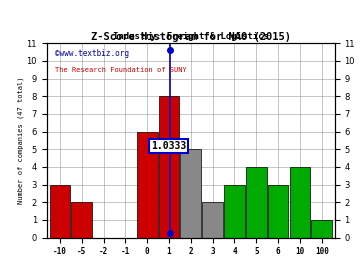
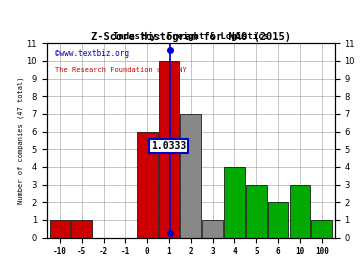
-10: 3 -> 1
-5: 2 -> 1
1: 8 -> 10
2: 5 -> 7
3: 2 -> 1
4: 3 -> 4
5: 4 -> 3
6: 3 -> 2
10: 4 -> 3
